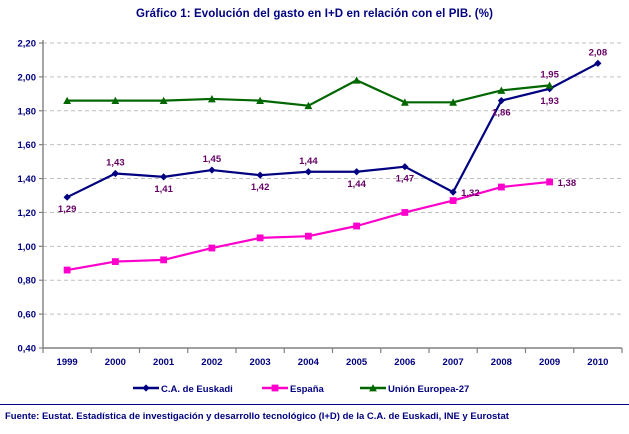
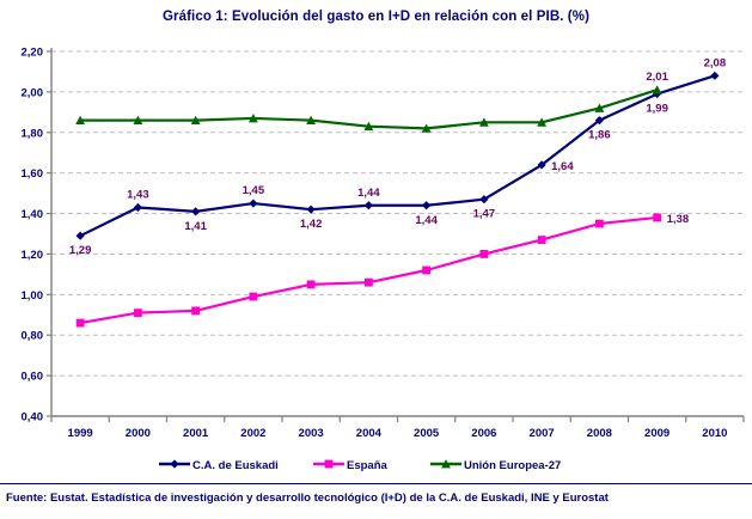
Unión Europea-27/2005: 1,98 -> 1,82
C.A. de Euskadi/2007: 1,32 -> 1,64
C.A. de Euskadi/2009: 1,93 -> 1,99
Unión Europea-27/2009: 1,95 -> 2,01
